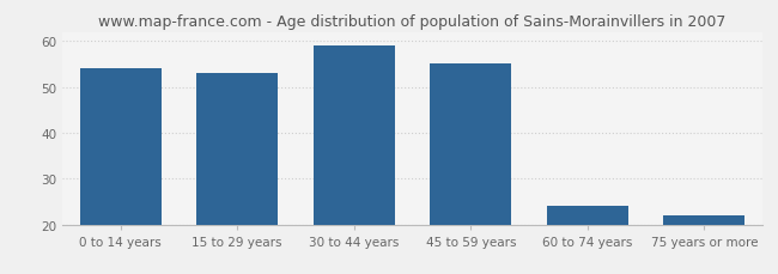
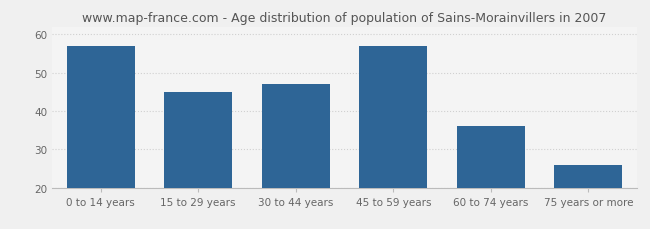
0 to 14 years: 54 -> 57
15 to 29 years: 53 -> 45
30 to 44 years: 59 -> 47
45 to 59 years: 55 -> 57
60 to 74 years: 24 -> 36
75 years or more: 22 -> 26
